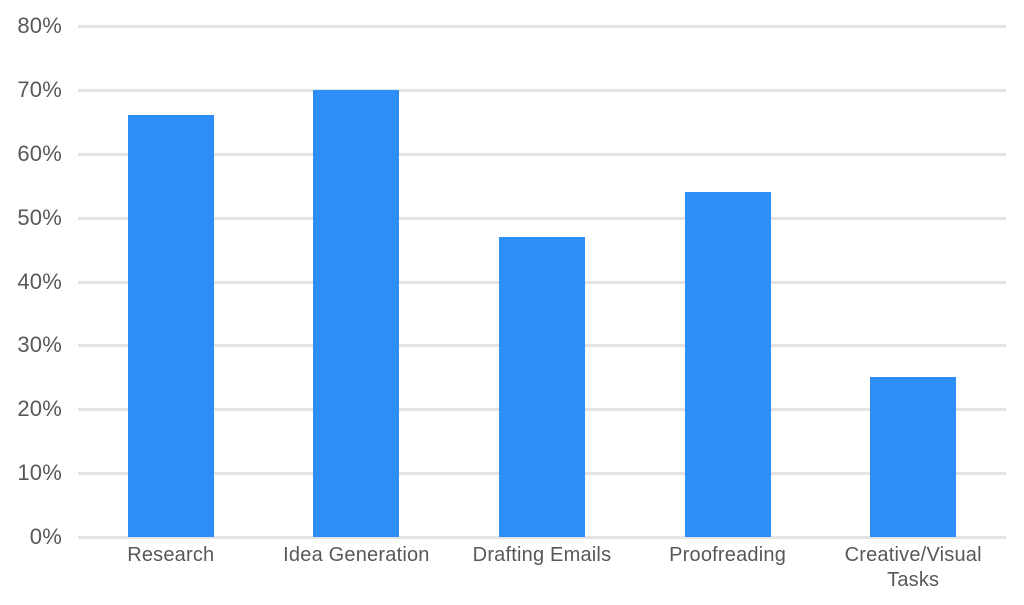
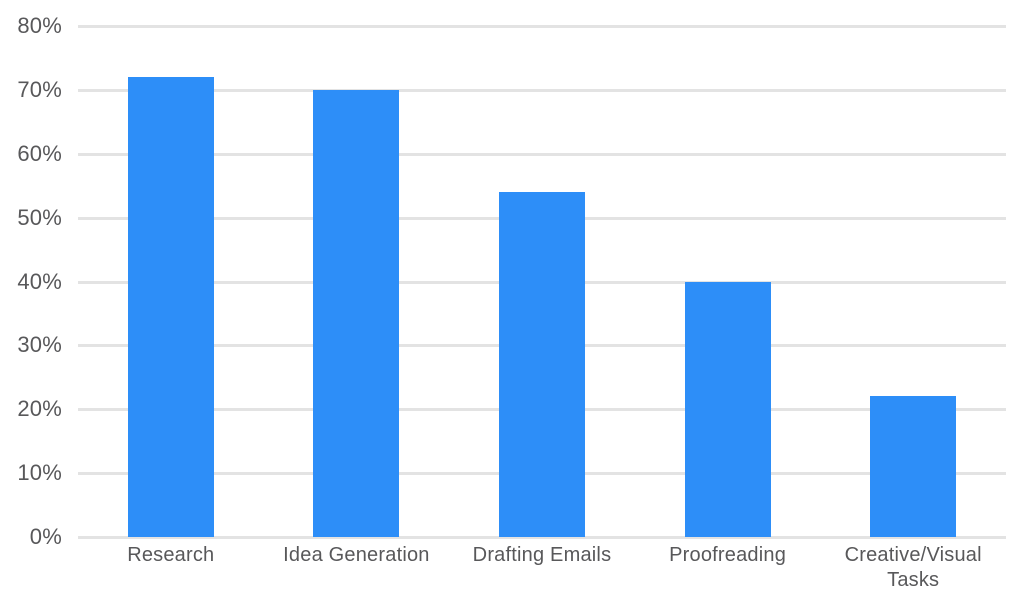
Research: 66% -> 72%
Drafting Emails: 47% -> 54%
Proofreading: 54% -> 40%
Creative/Visual Tasks: 25% -> 22%
